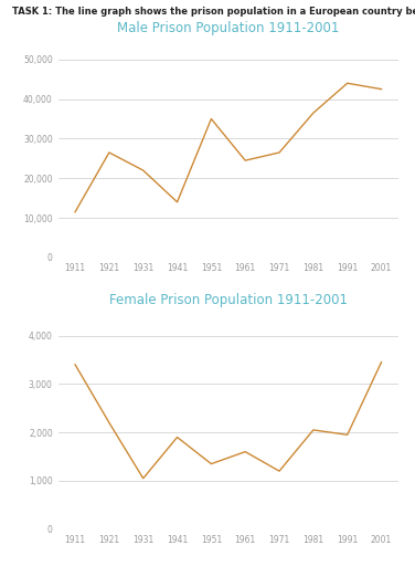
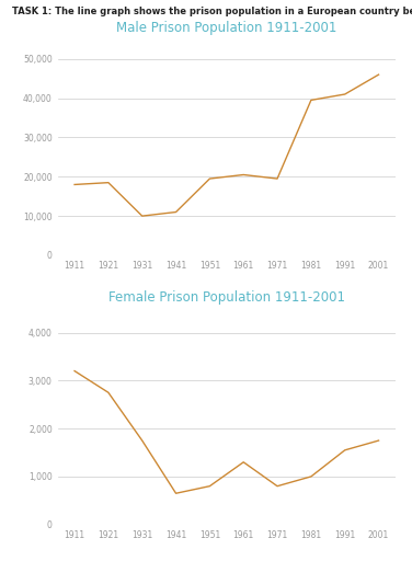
Male Prison Population 1911-2001/1911: 11,500 -> 18,000
Male Prison Population 1911-2001/1921: 26,500 -> 18,500
Male Prison Population 1911-2001/1931: 22,000 -> 10,000
Male Prison Population 1911-2001/1941: 14,000 -> 11,000
Male Prison Population 1911-2001/1951: 35,000 -> 19,500
Male Prison Population 1911-2001/1961: 24,500 -> 20,500
Male Prison Population 1911-2001/1971: 26,500 -> 19,500
Male Prison Population 1911-2001/1981: 36,500 -> 39,500
Male Prison Population 1911-2001/1991: 44,000 -> 41,000
Male Prison Population 1911-2001/2001: 42,500 -> 46,000
Female Prison Population 1911-2001/1911: 3,400 -> 3,200
Female Prison Population 1911-2001/1921: 2,200 -> 2,750
Female Prison Population 1911-2001/1931: 1,050 -> 1,750
Female Prison Population 1911-2001/1941: 1,900 -> 650
Female Prison Population 1911-2001/1951: 1,350 -> 800
Female Prison Population 1911-2001/1961: 1,600 -> 1,300
Female Prison Population 1911-2001/1971: 1,200 -> 800
Female Prison Population 1911-2001/1981: 2,050 -> 1,000
Female Prison Population 1911-2001/1991: 1,950 -> 1,550
Female Prison Population 1911-2001/2001: 3,450 -> 1,750
